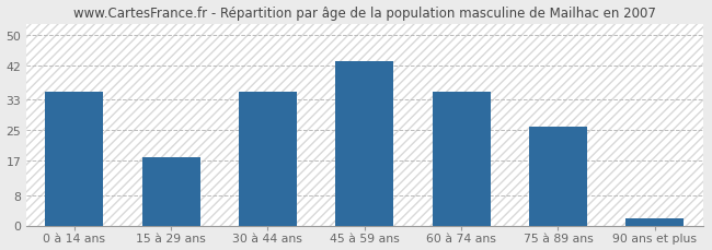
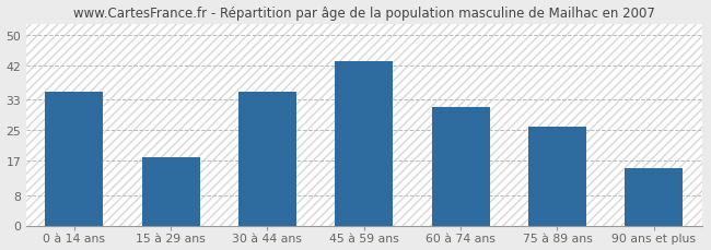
60 à 74 ans: 35 -> 31
90 ans et plus: 2 -> 15
